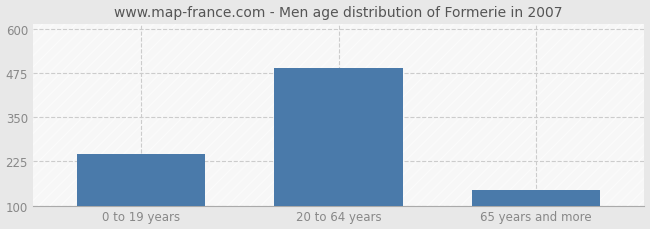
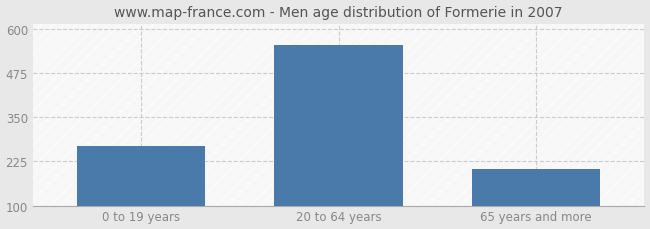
0 to 19 years: 245 -> 270
20 to 64 years: 490 -> 555
65 years and more: 145 -> 205
